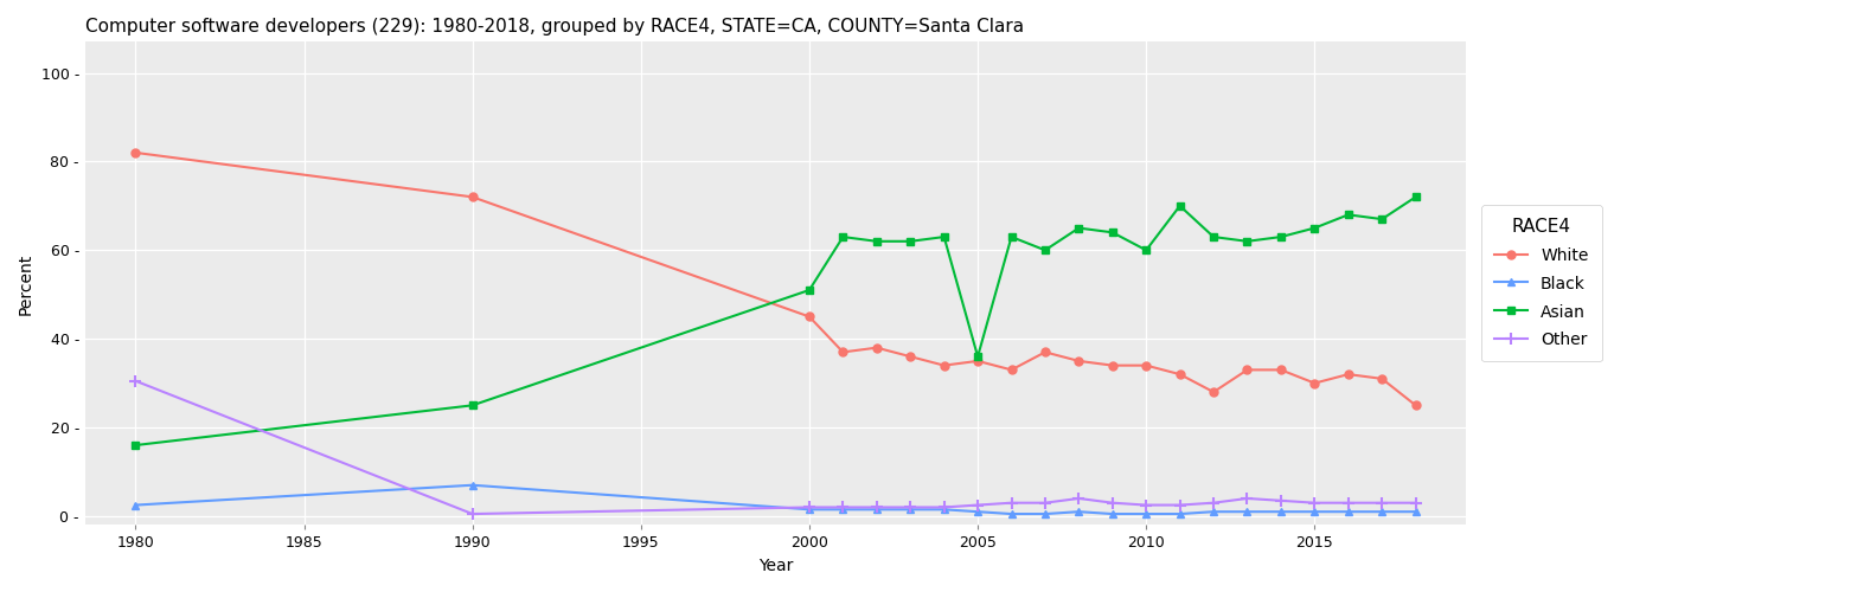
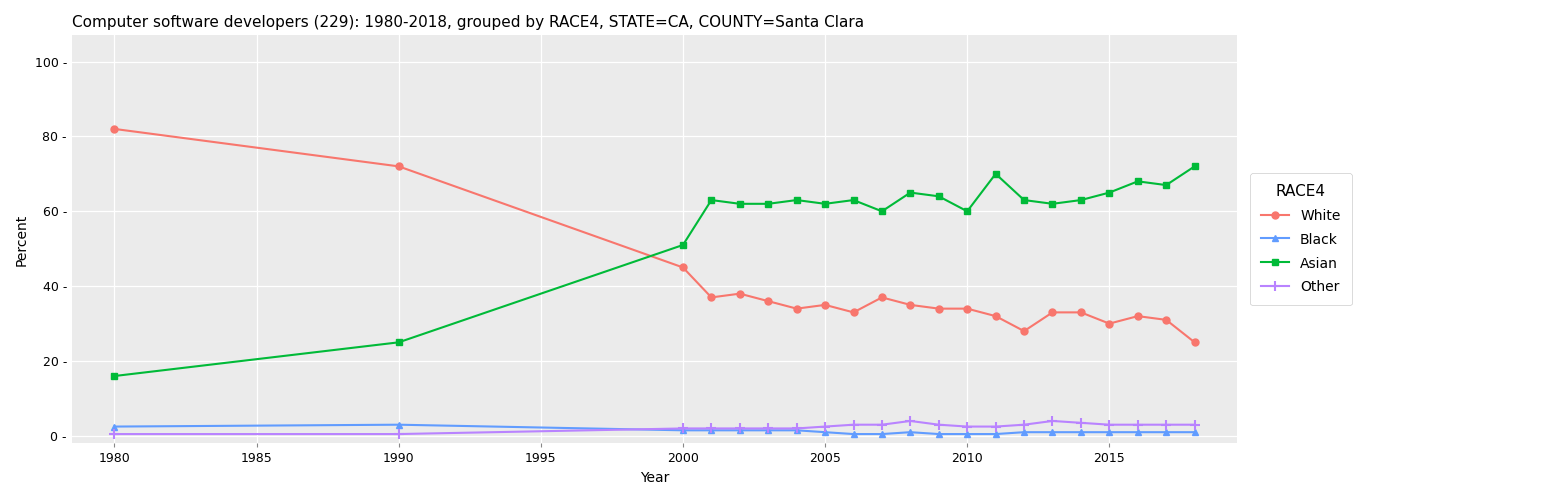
Other/1980: 30.5 - -> 0.5 -
Black/1990: 7.0 - -> 3.0 -
Asian/2005: 36 - -> 62 -
